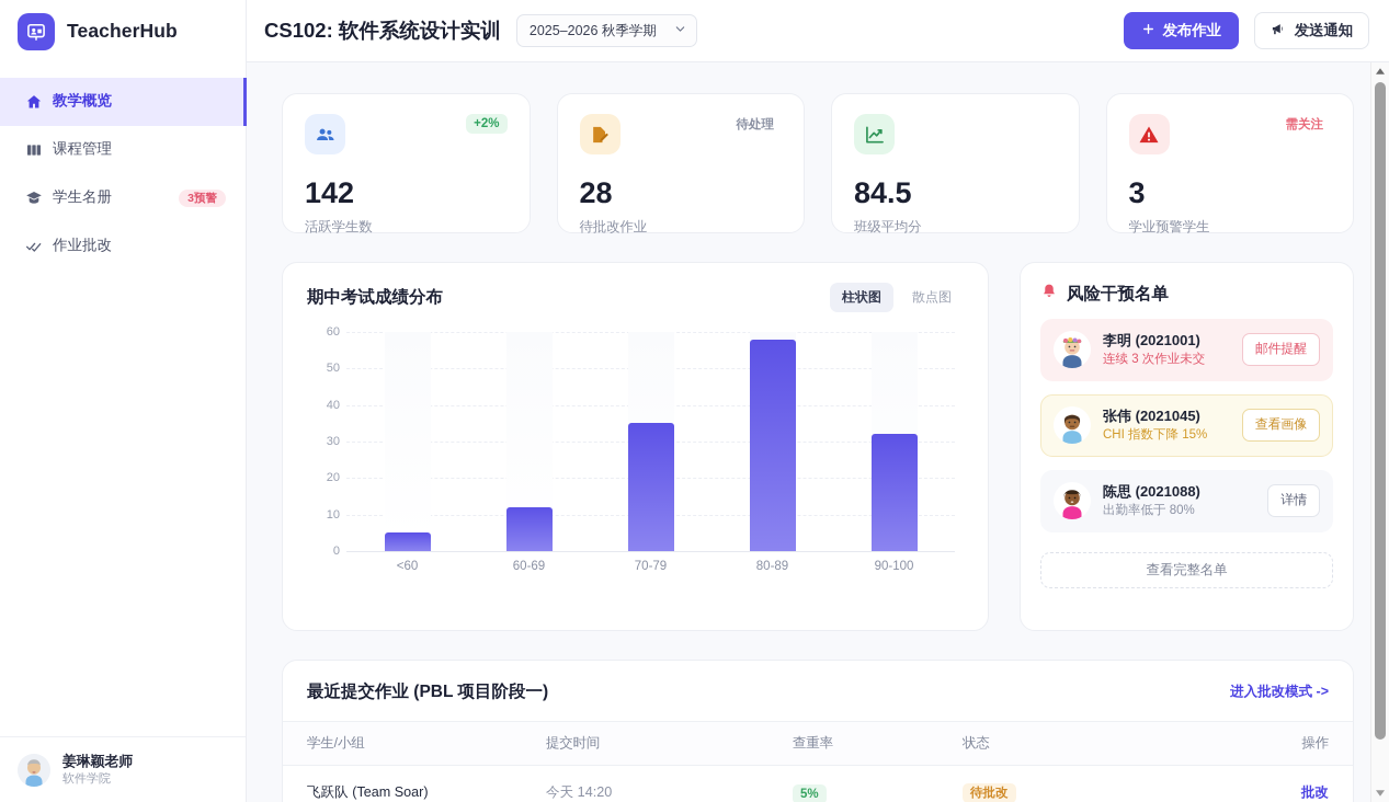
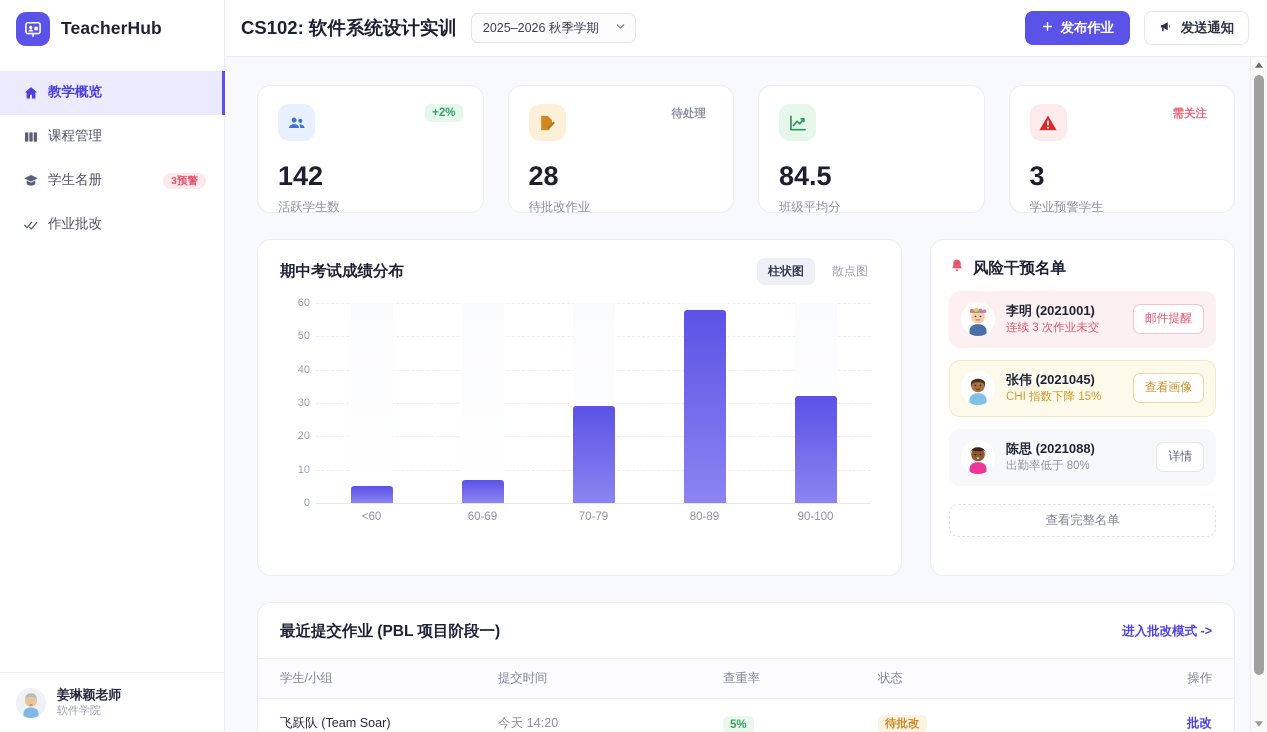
60-69: 12 -> 7
70-79: 35 -> 29
